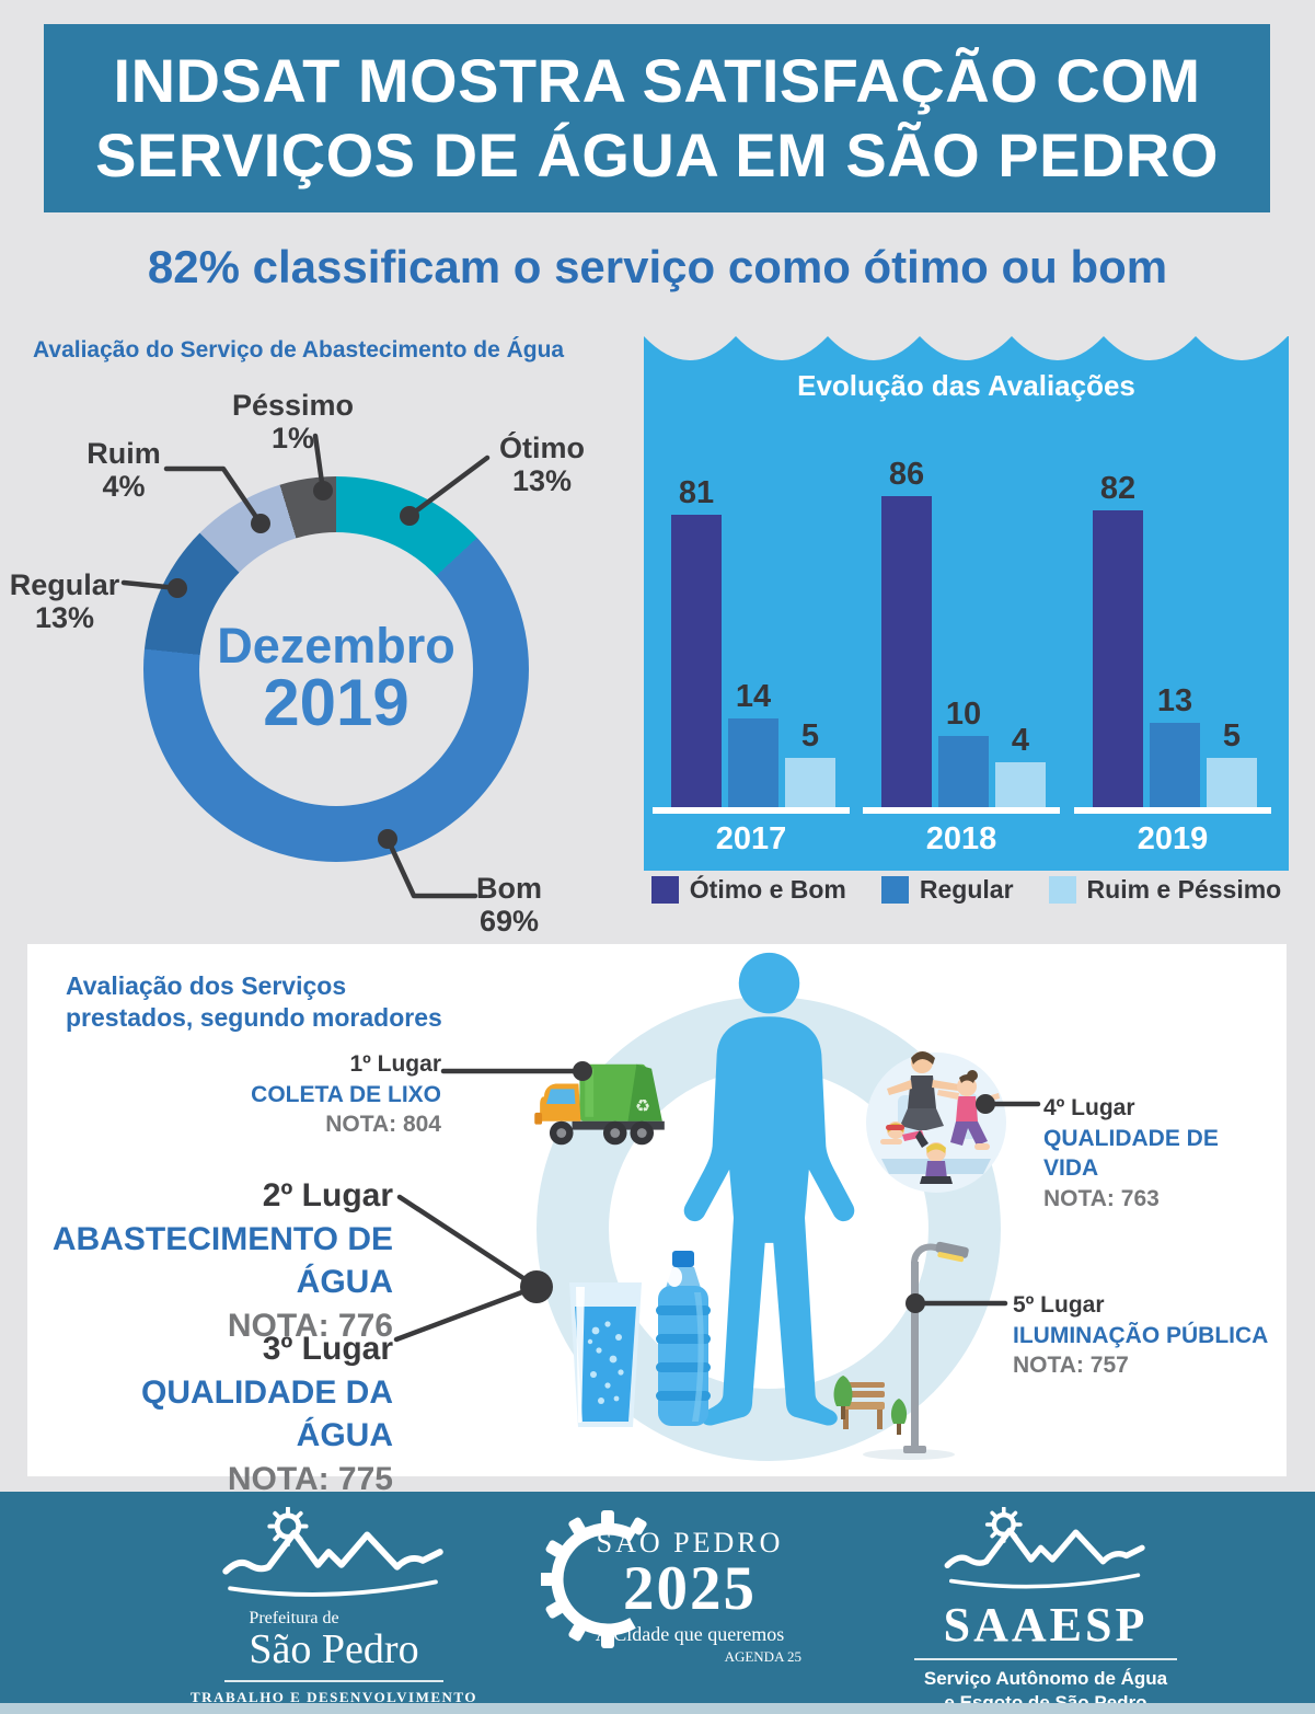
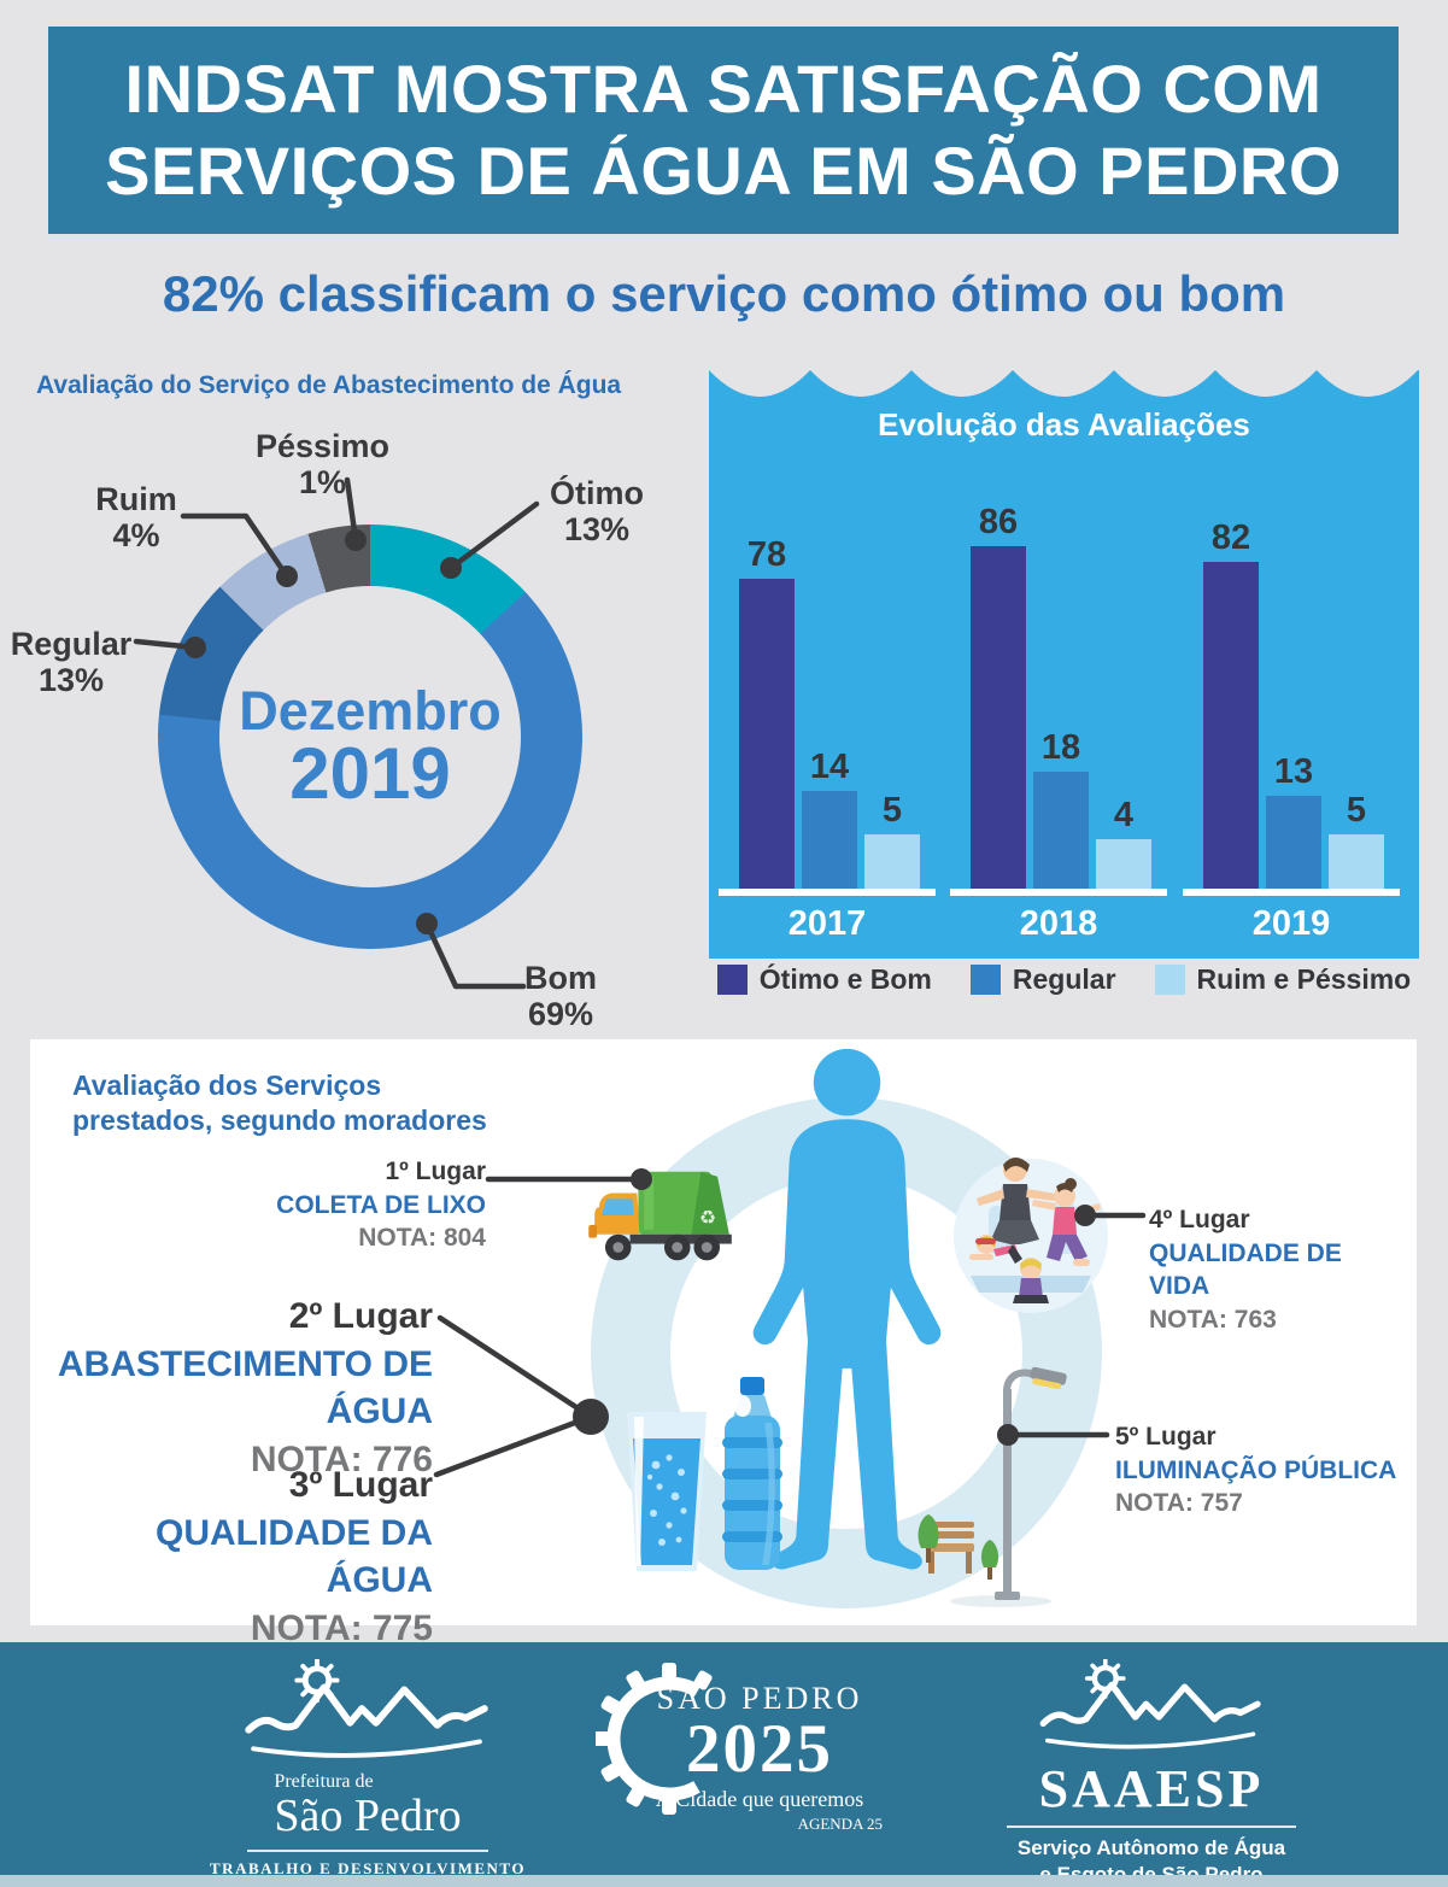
Evolução das Avaliações/Ótimo e Bom/2017: 81 -> 78
Evolução das Avaliações/Regular/2018: 10 -> 18
